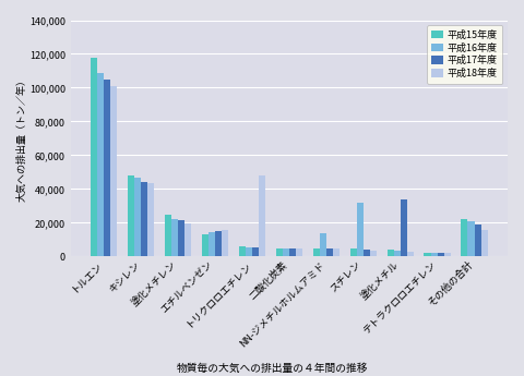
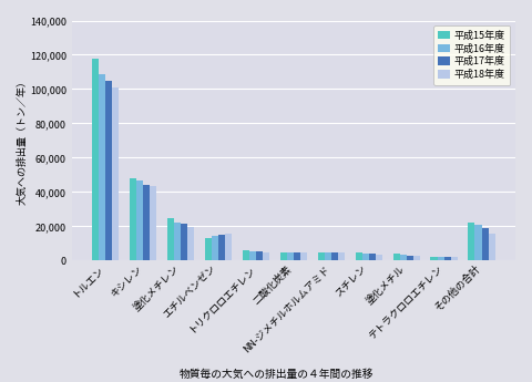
平成18年度/トリクロロエチレン: 48,000 -> 5,000
平成16年度/NN-ジメチルホルムアミド: 14,000 -> 4,000
平成16年度/スチレン: 32,000 -> 4,000
平成17年度/塗化メチル: 34,000 -> 3,000
